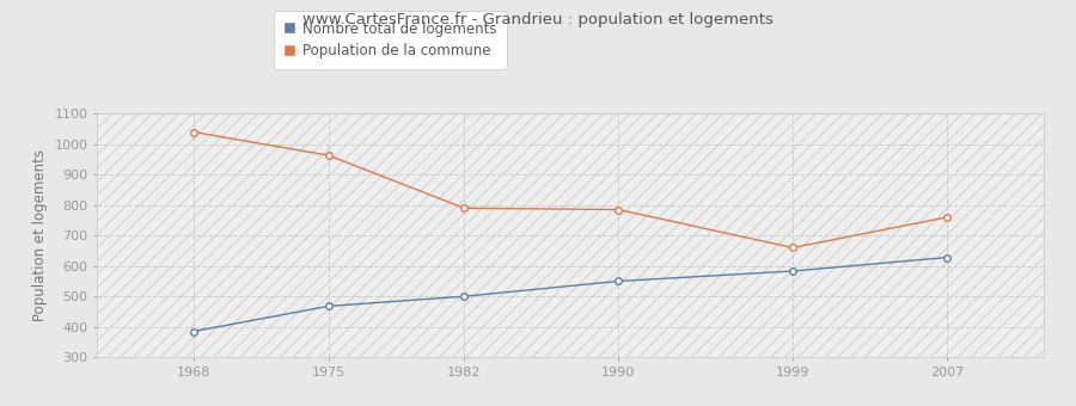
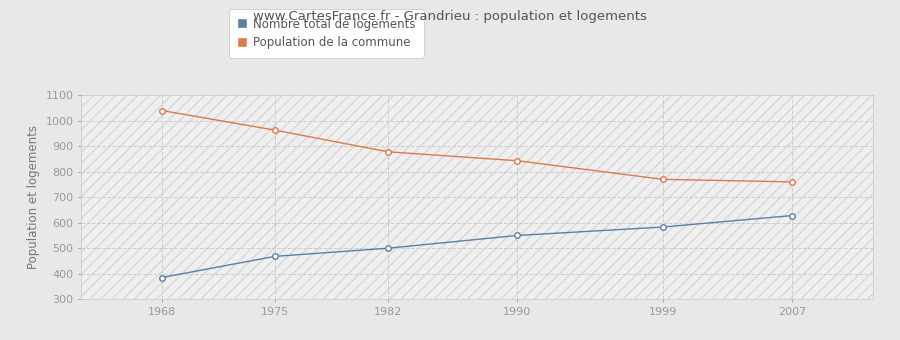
Population de la commune/1982: 790 -> 878
Population de la commune/1990: 785 -> 843
Population de la commune/1999: 660 -> 770
